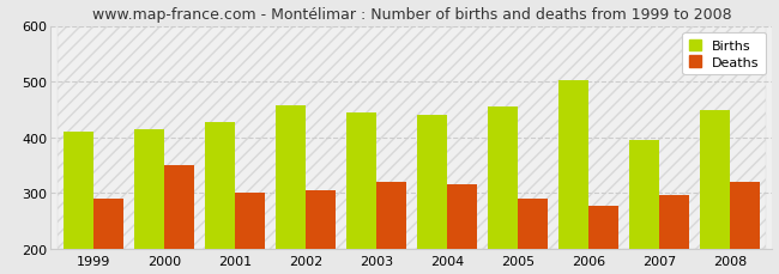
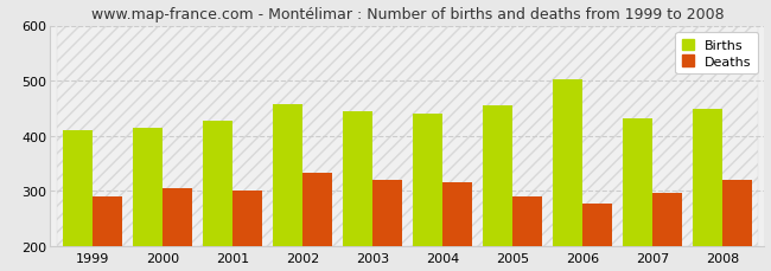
Deaths/2000: 350 -> 305
Deaths/2002: 305 -> 333
Births/2007: 395 -> 432
